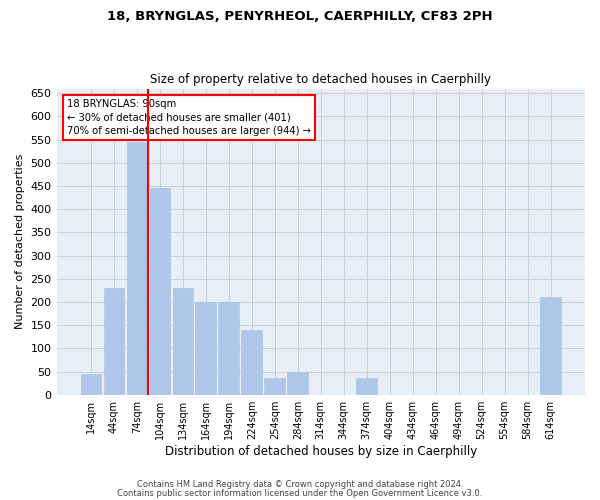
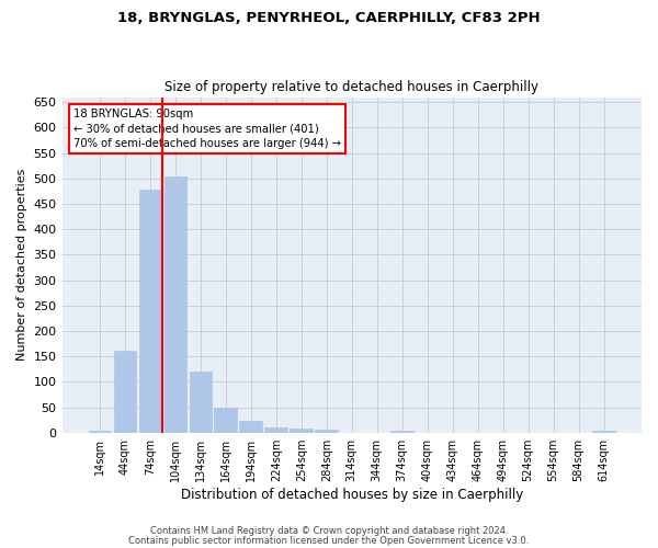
14sqm: 45 -> 3
44sqm: 230 -> 160
74sqm: 545 -> 478
104sqm: 445 -> 503
134sqm: 230 -> 120
164sqm: 200 -> 50
194sqm: 200 -> 23
224sqm: 140 -> 10
254sqm: 35 -> 9
284sqm: 50 -> 6
374sqm: 35 -> 4
614sqm: 210 -> 3
